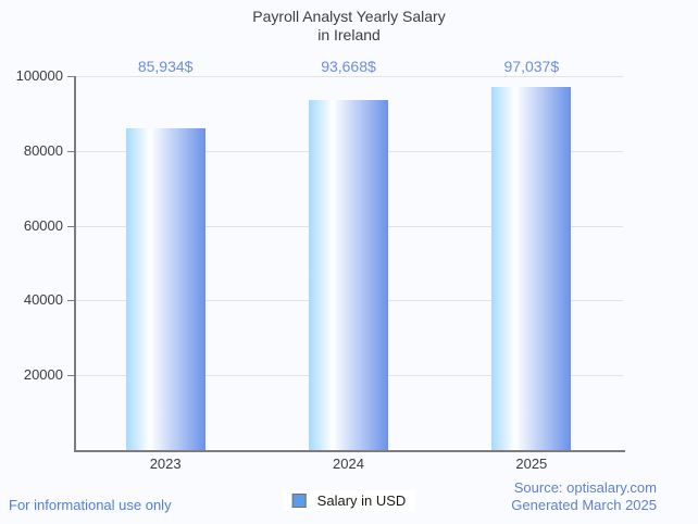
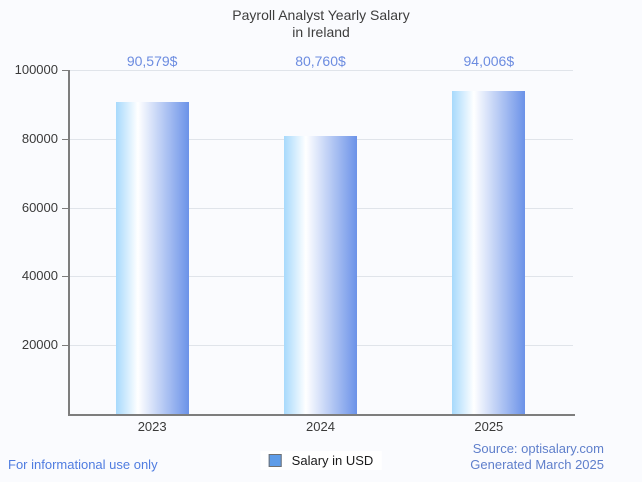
2023: 85,934 -> 90,579
2024: 93,668 -> 80,760
2025: 97,037 -> 94,006
